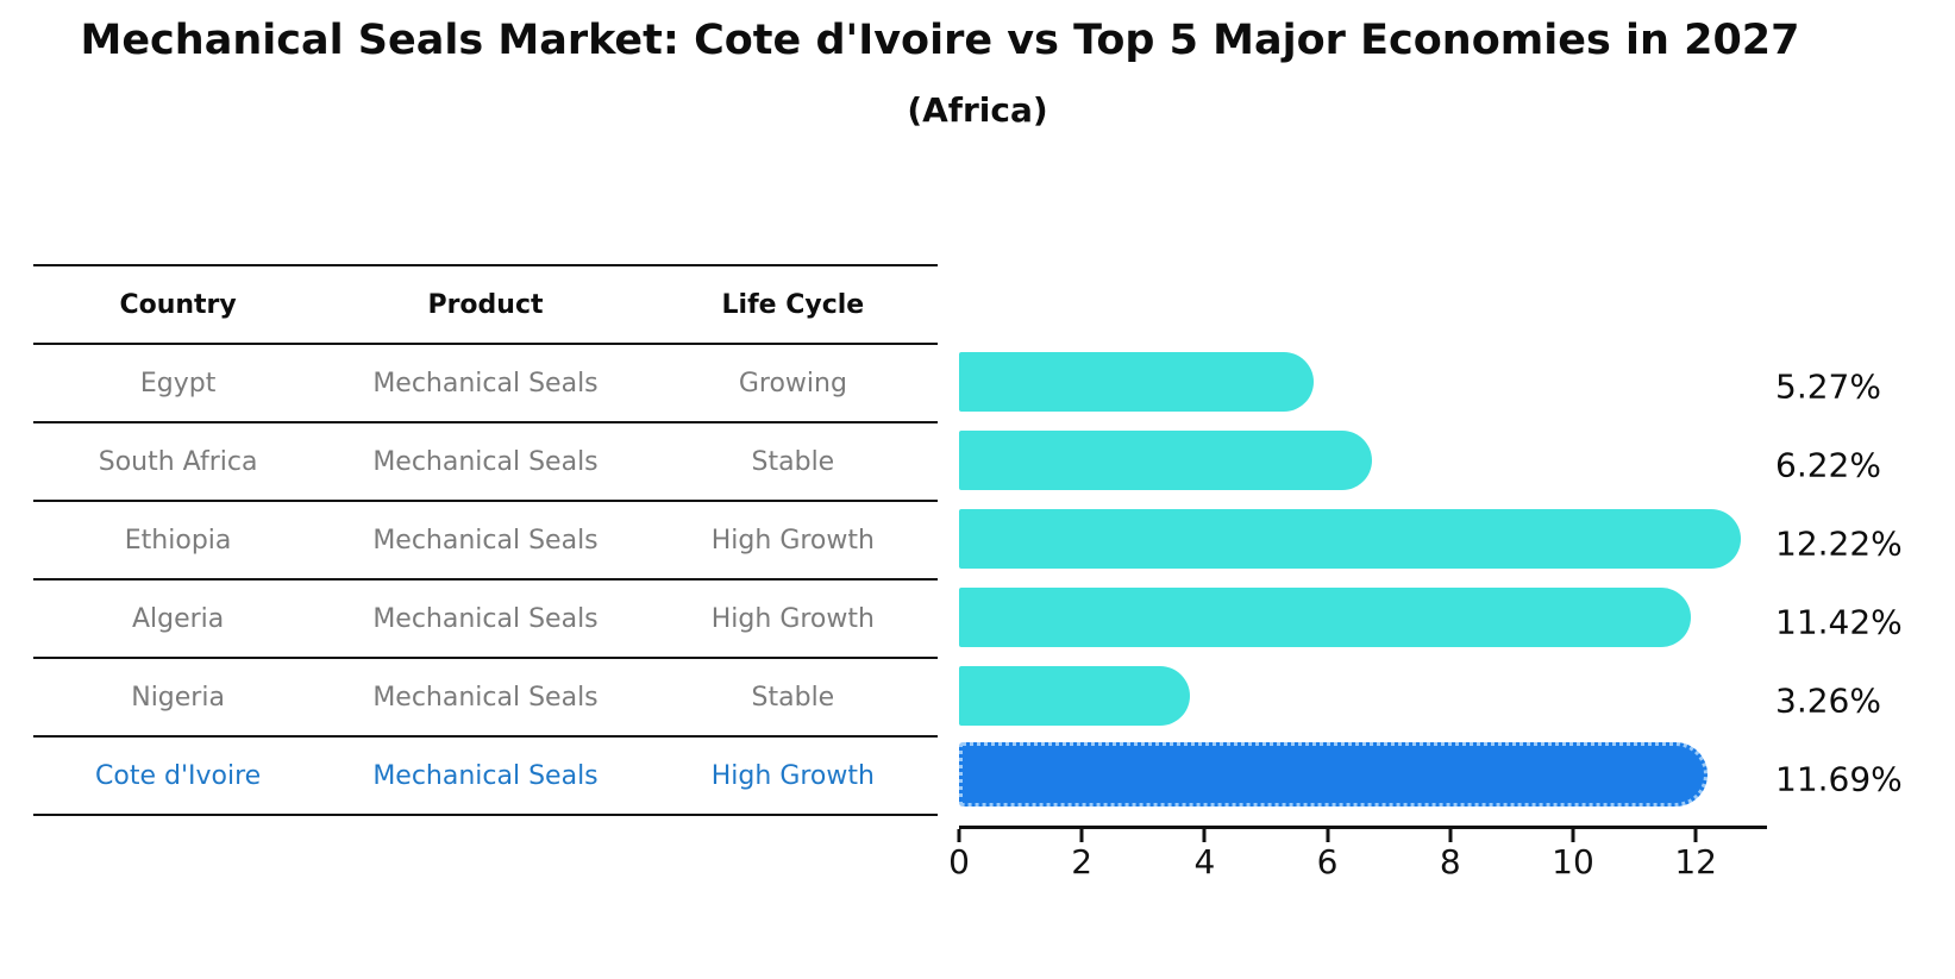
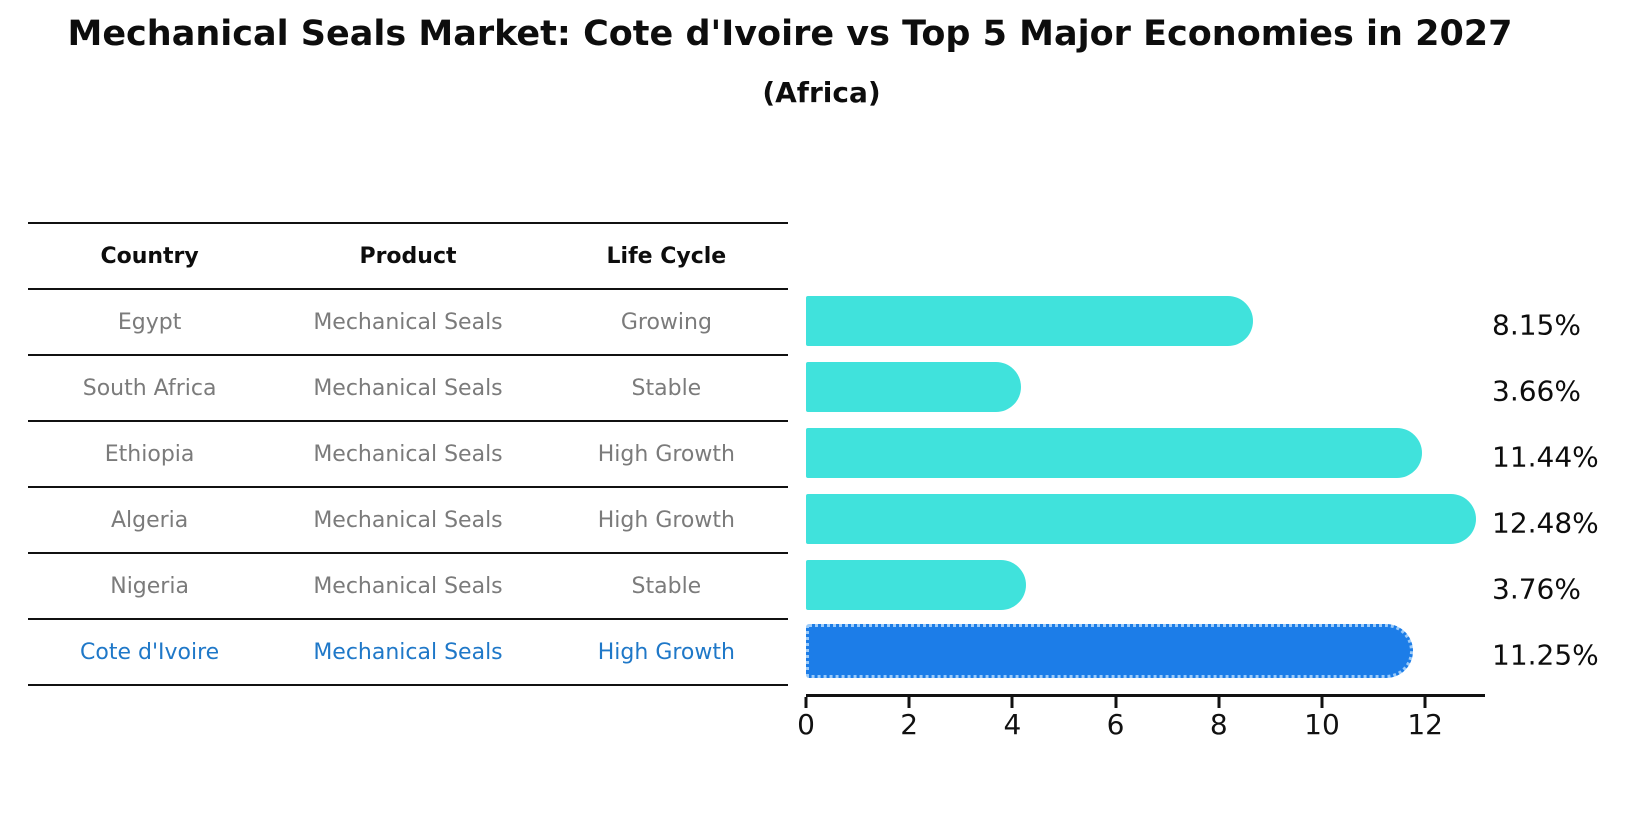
Egypt: 5.27% -> 8.15%
South Africa: 6.22% -> 3.66%
Ethiopia: 12.22% -> 11.44%
Algeria: 11.42% -> 12.48%
Nigeria: 3.26% -> 3.76%
Cote d'Ivoire: 11.69% -> 11.25%
